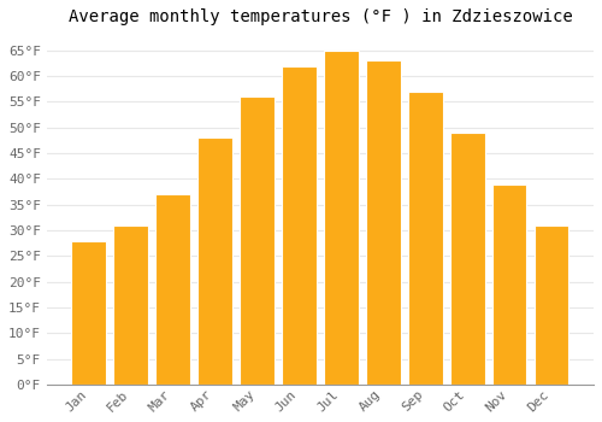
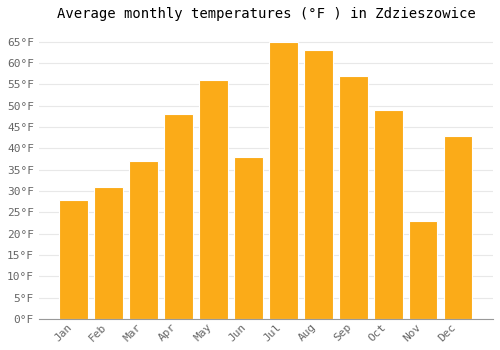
Jun: 62°F -> 38°F
Nov: 39°F -> 23°F
Dec: 31°F -> 43°F
